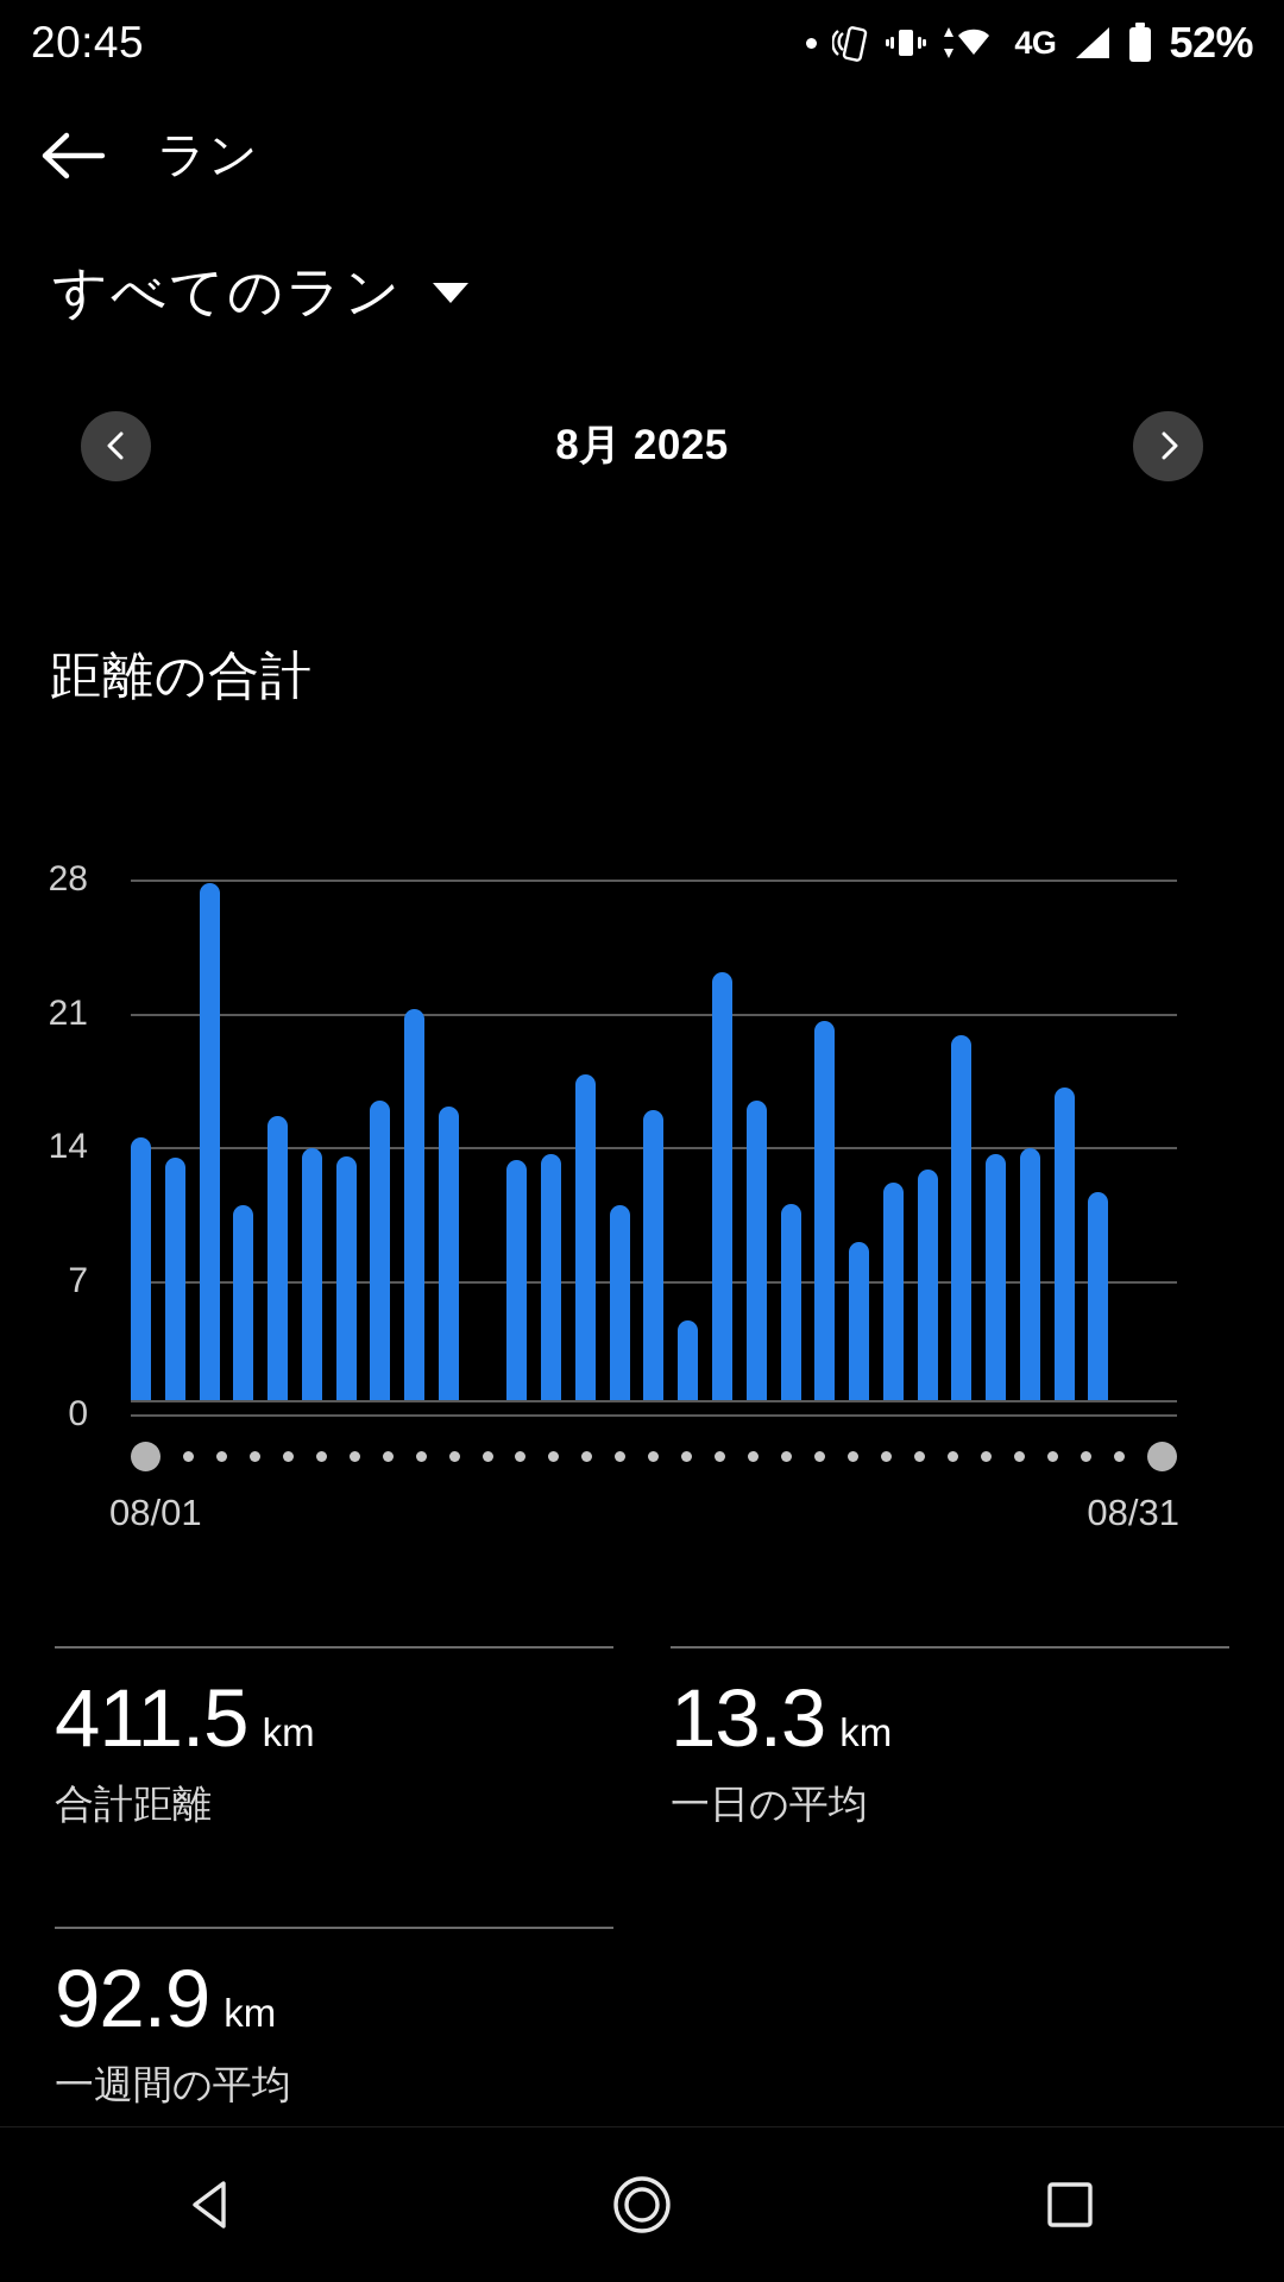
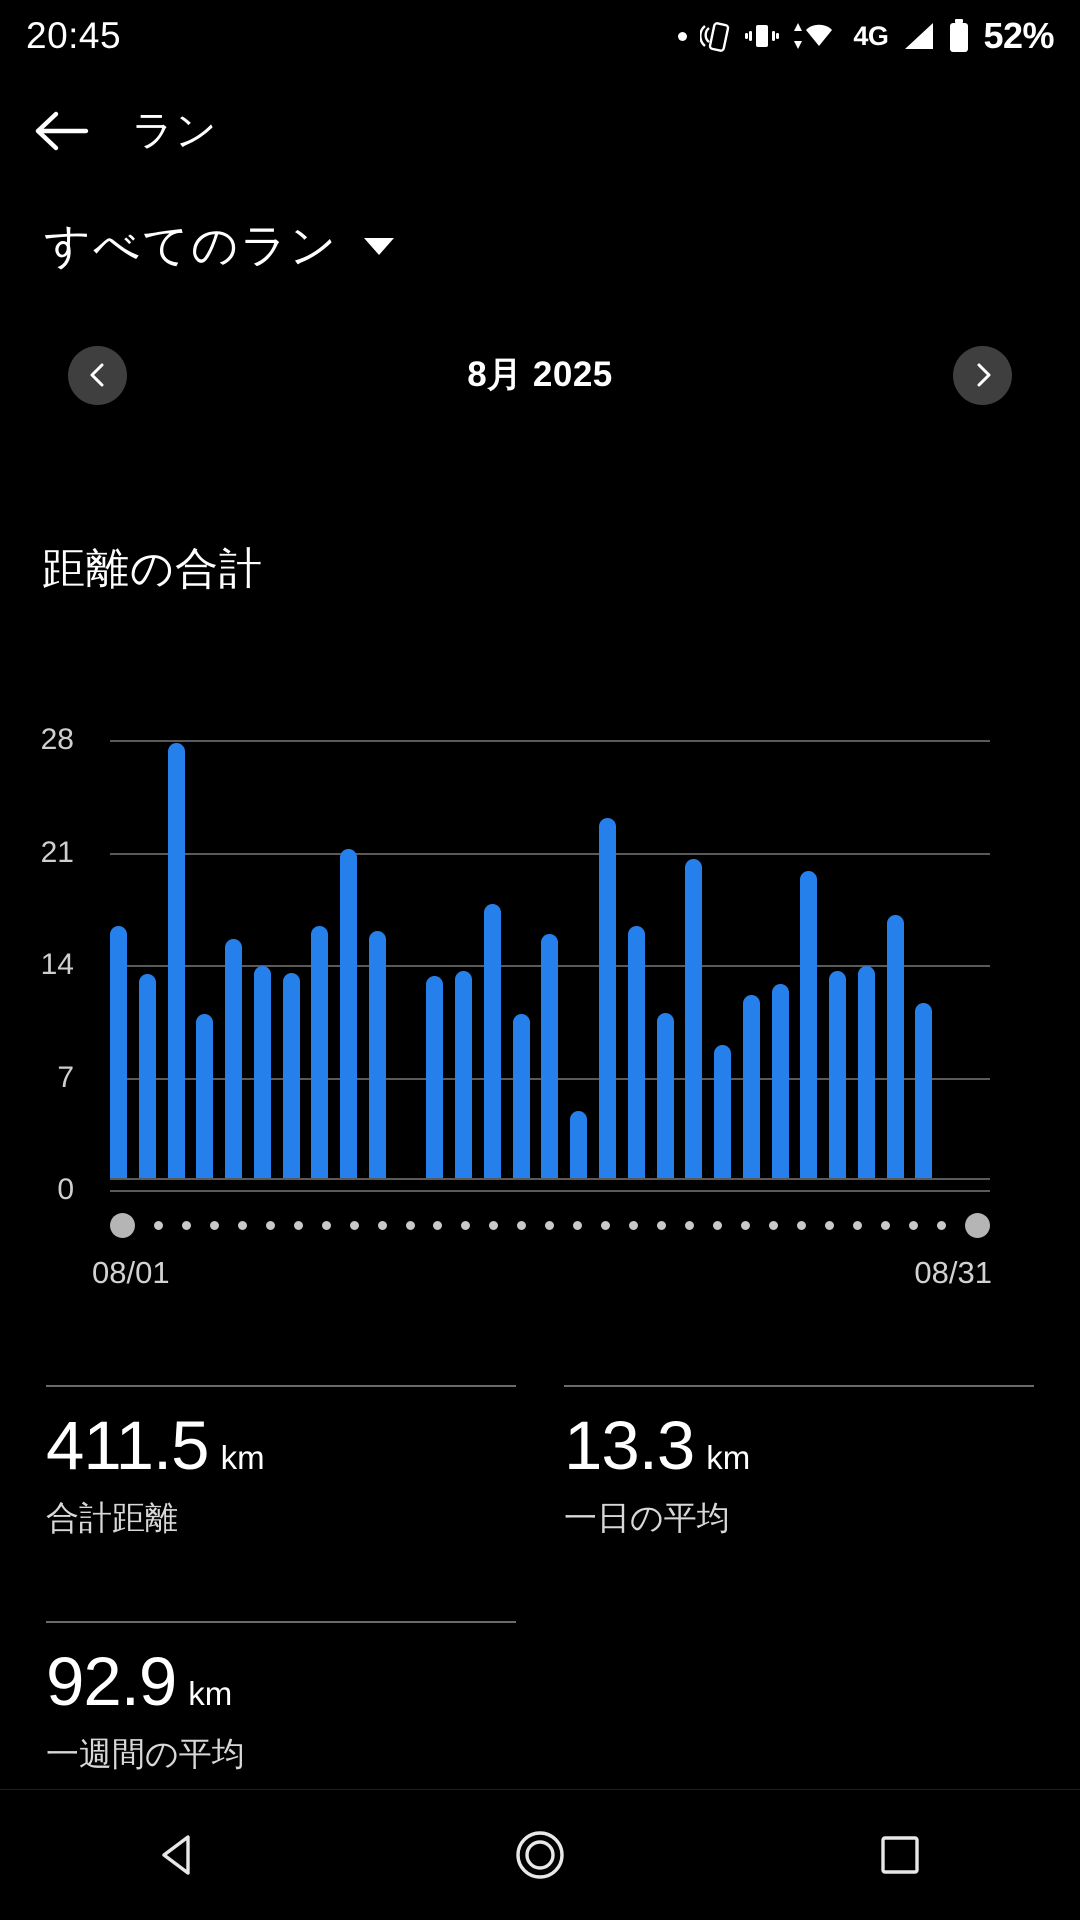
08/01: 13.9 -> 15.8
